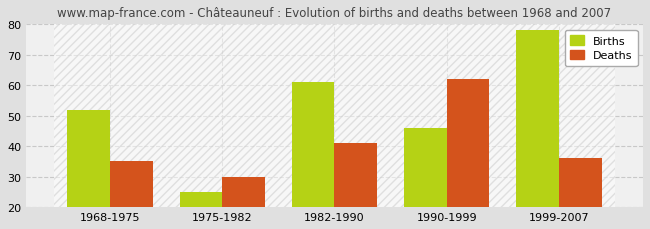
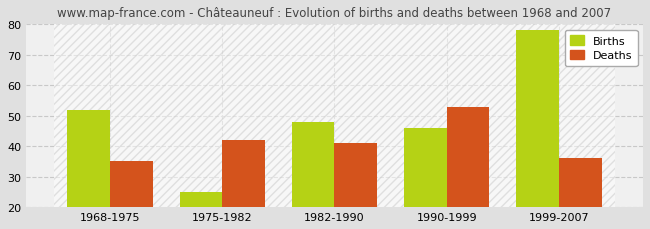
Deaths/1975-1982: 30 -> 42
Births/1982-1990: 61 -> 48
Deaths/1990-1999: 62 -> 53
